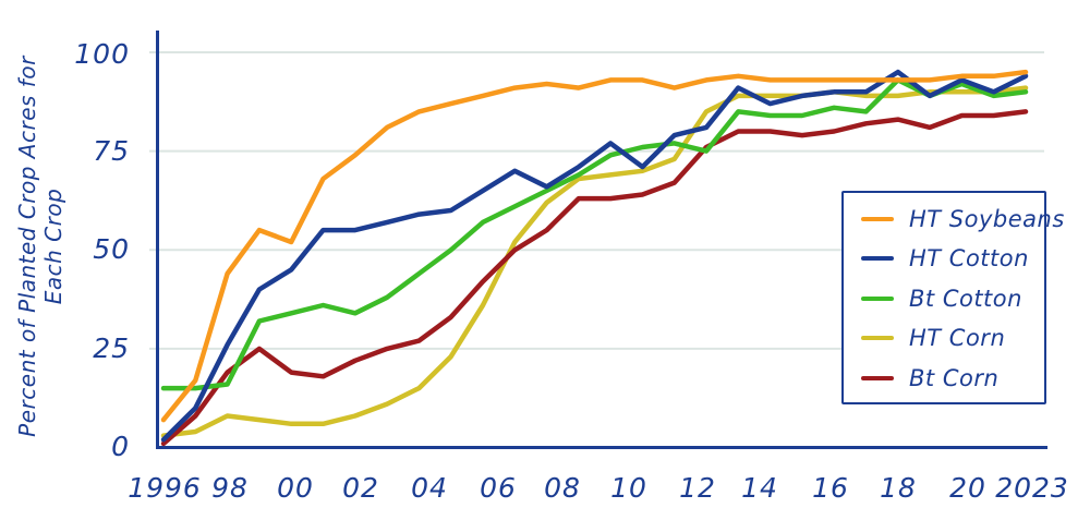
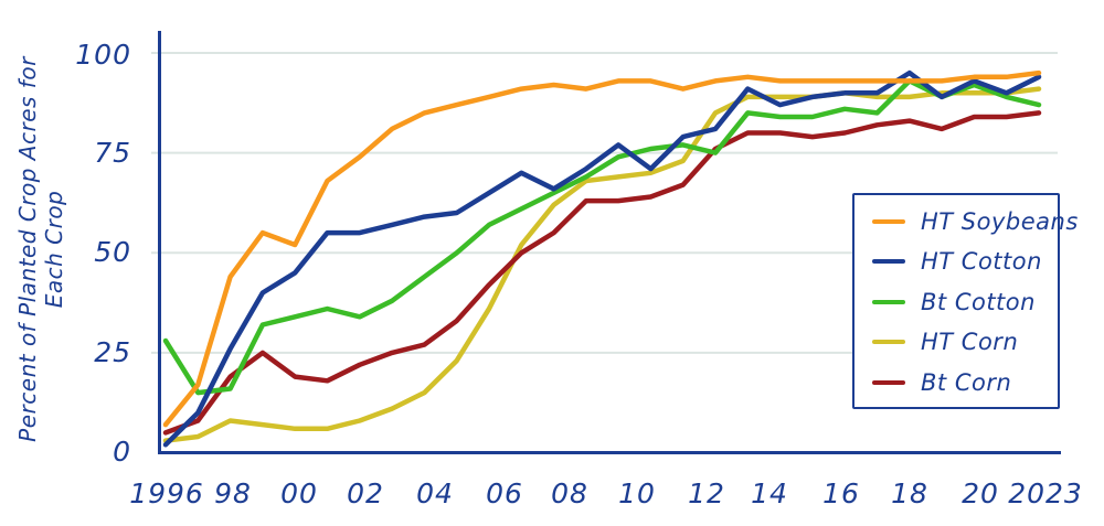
Bt Cotton/1996: 15 -> 28
Bt Corn/1996: 1 -> 5
Bt Cotton/2023: 90 -> 87
